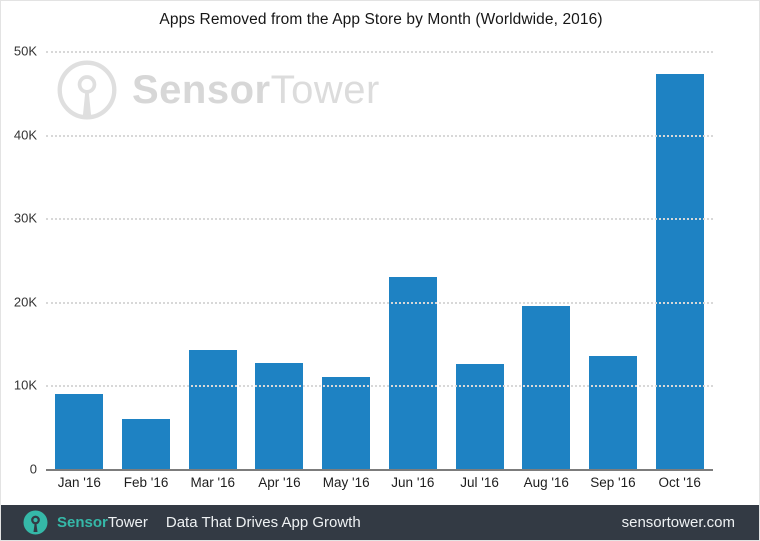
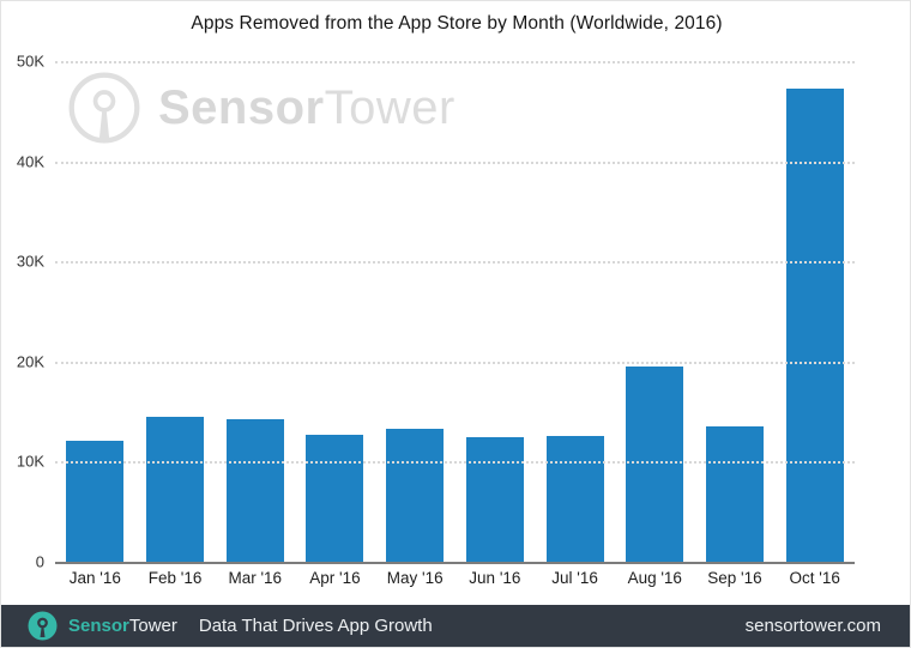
Jan '16: 9K -> 12K
Feb '16: 6K -> 14K
May '16: 11K -> 13K
Jun '16: 23K -> 12K
